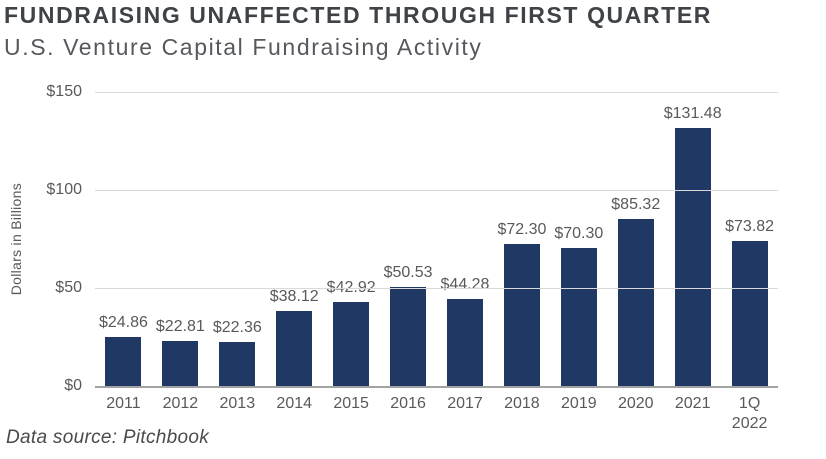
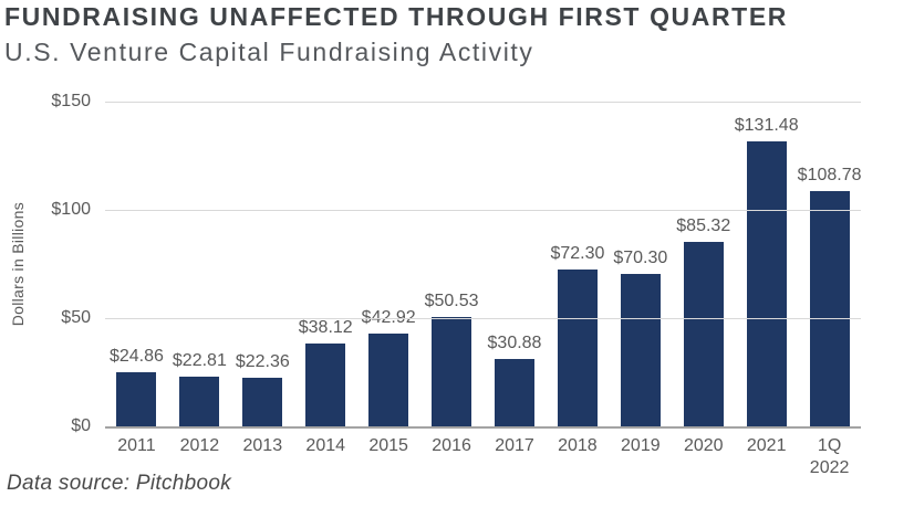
2017: $44.28 -> $30.88
1Q 2022: $73.82 -> $108.78
